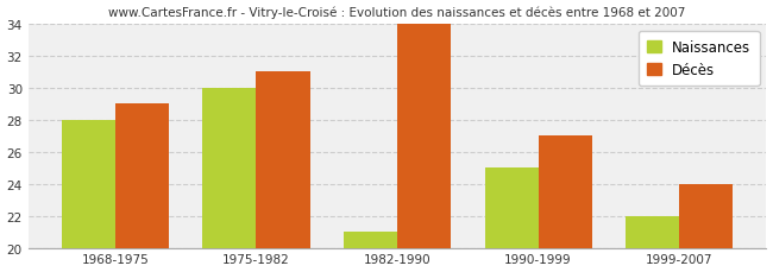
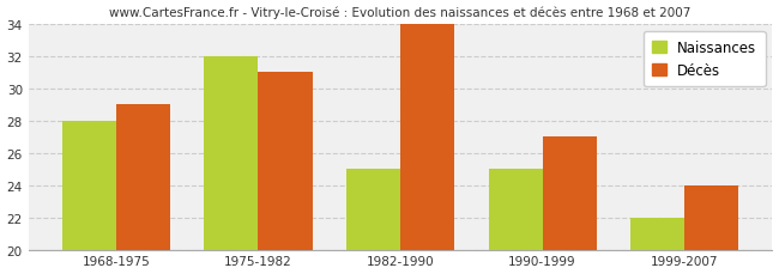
Naissances/1975-1982: 30 -> 32
Naissances/1982-1990: 21 -> 25
